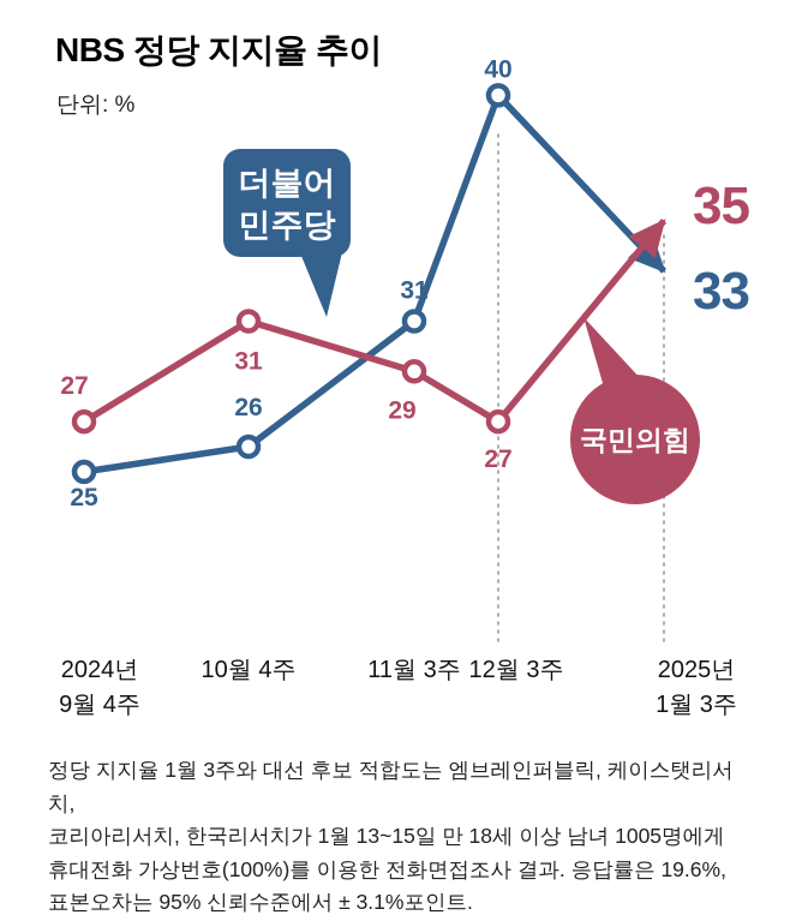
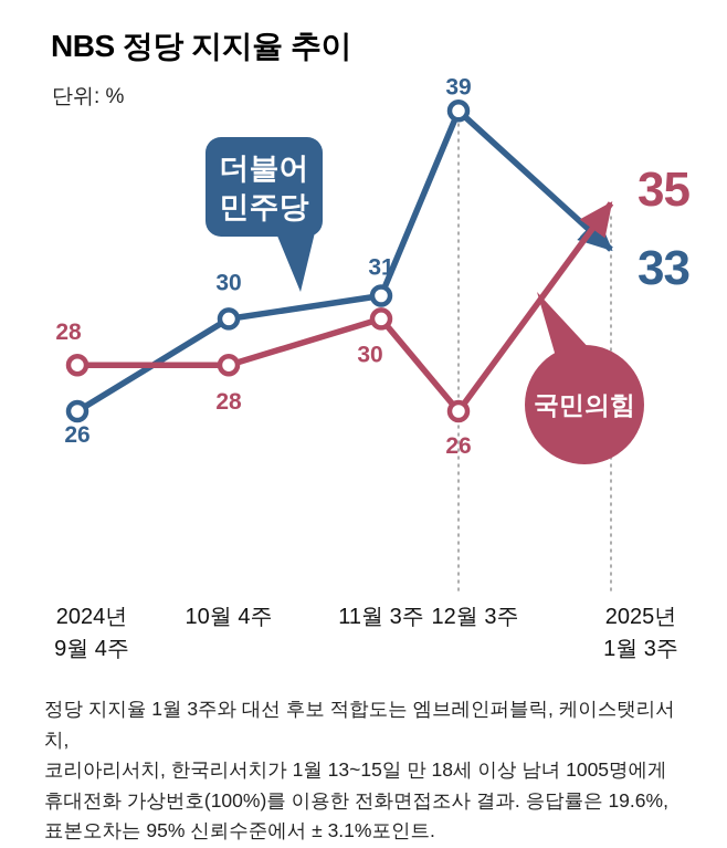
더불어민주당/2024년 9월 4주: 25 -> 26
국민의힘/2024년 9월 4주: 27 -> 28
더불어민주당/10월 4주: 26 -> 30
국민의힘/10월 4주: 31 -> 28
국민의힘/11월 3주: 29 -> 30
더불어민주당/12월 3주: 40 -> 39
국민의힘/12월 3주: 27 -> 26
